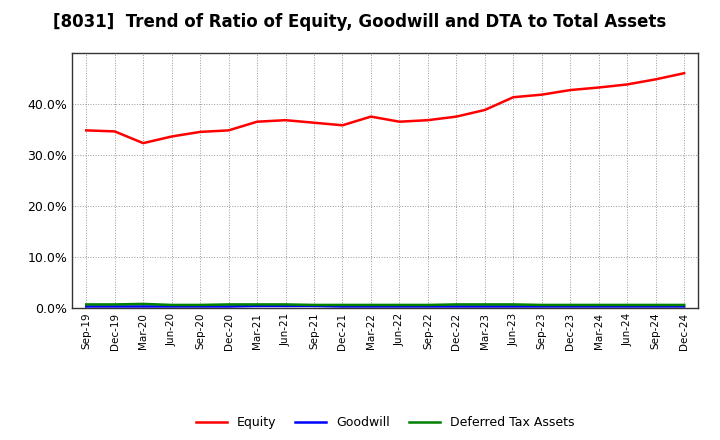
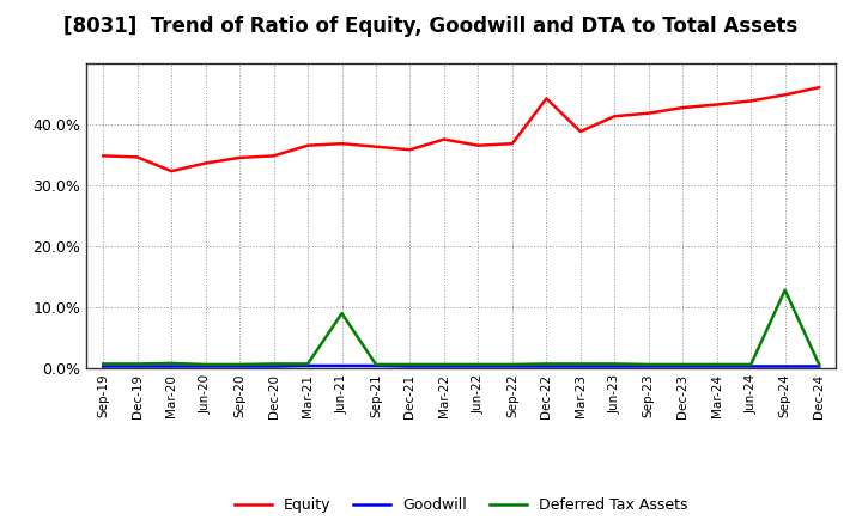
Deferred Tax Assets/Jun-21: 0.7% -> 9.0%
Equity/Dec-22: 37.5% -> 44.2%
Deferred Tax Assets/Sep-24: 0.6% -> 12.8%
